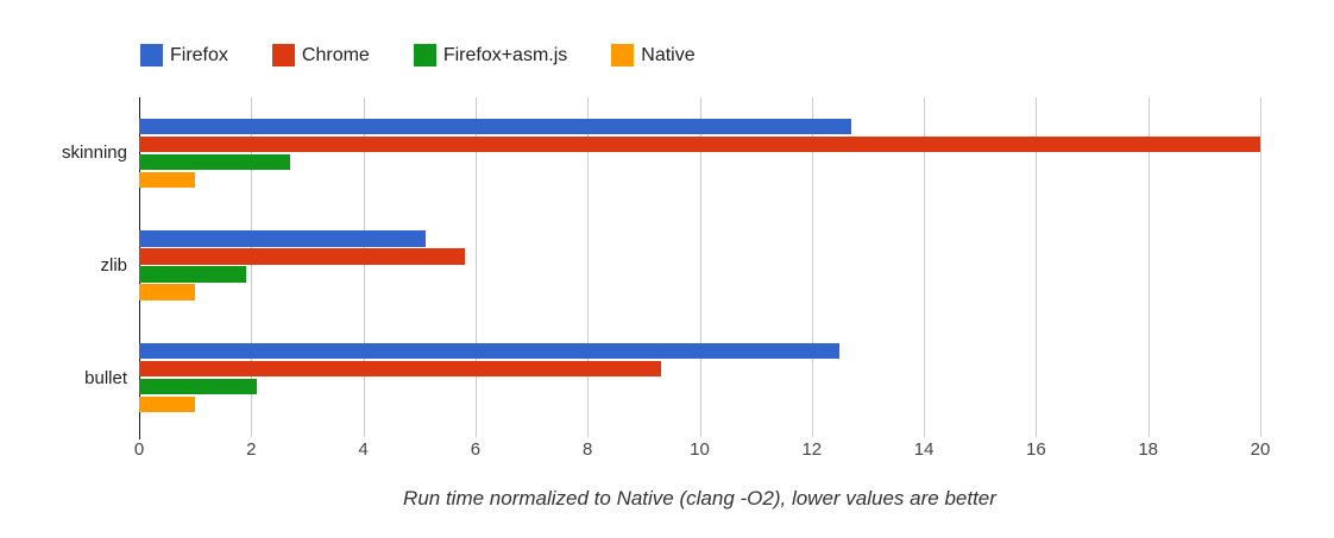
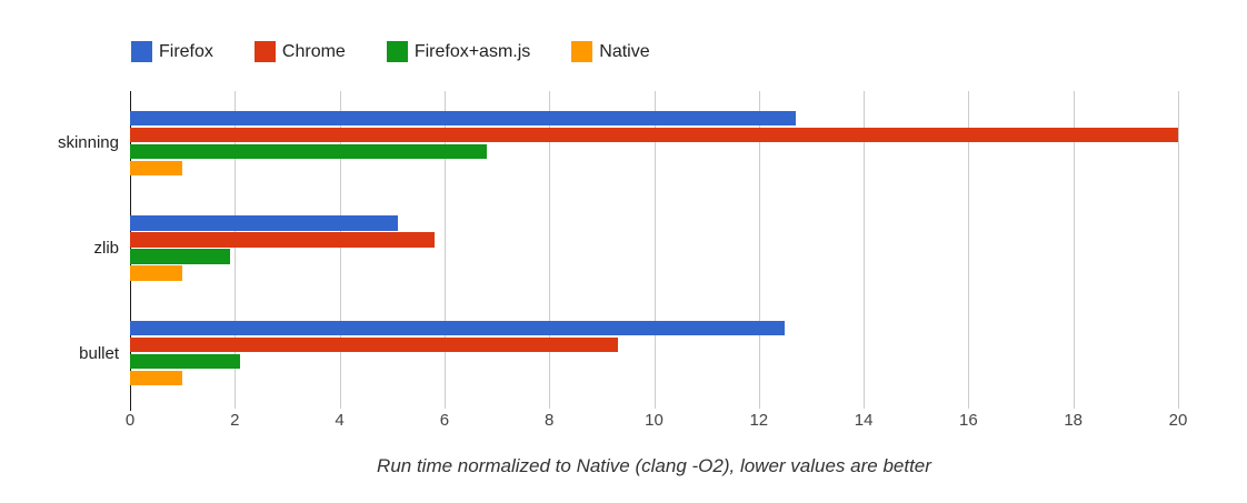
Firefox+asm.js/skinning: 2.7 -> 6.8
